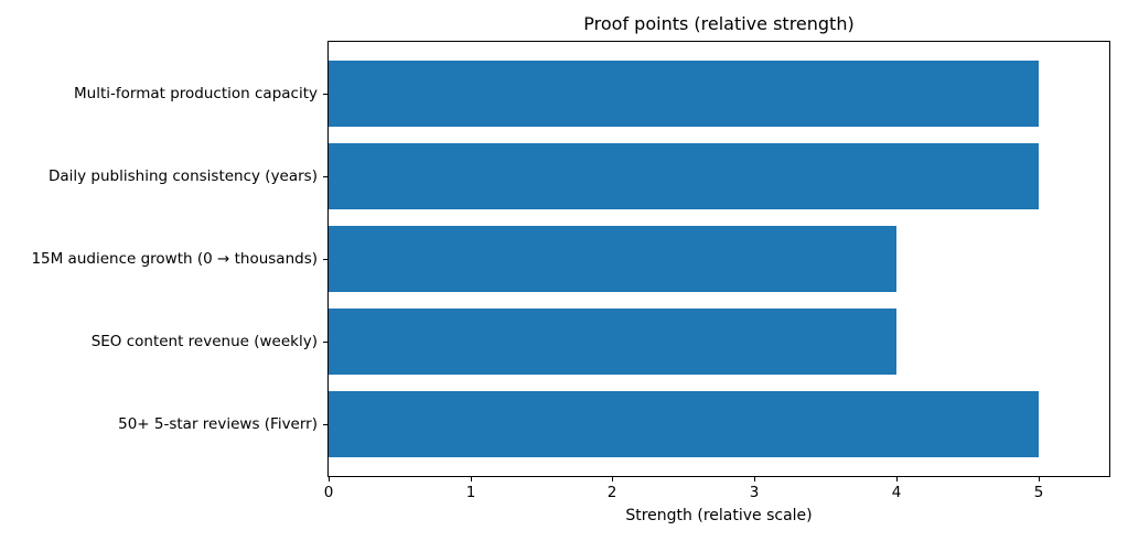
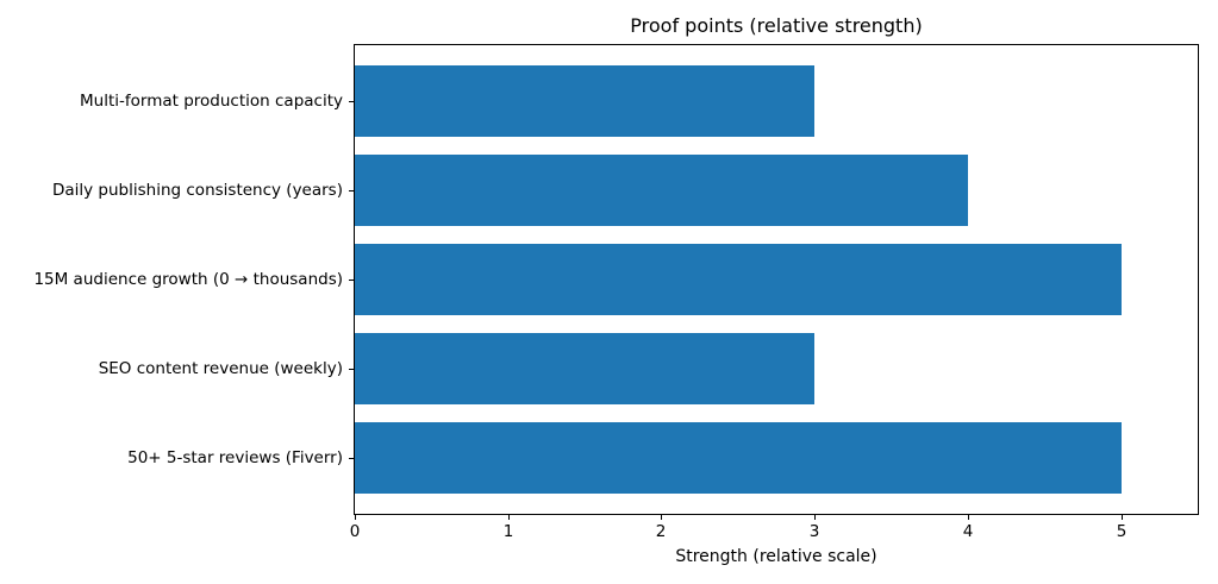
Multi-format production capacity: 5 -> 3
Daily publishing consistency (years): 5 -> 4
15M audience growth (0 → thousands): 4 -> 5
SEO content revenue (weekly): 4 -> 3
